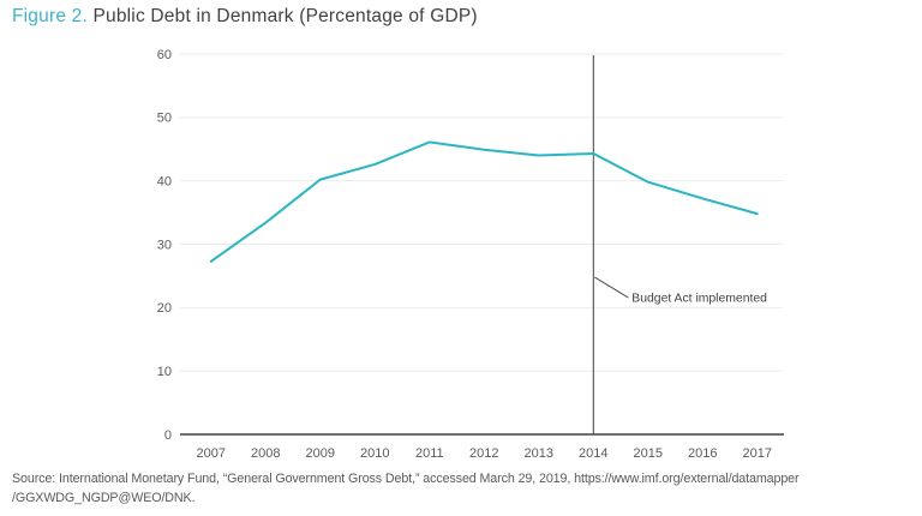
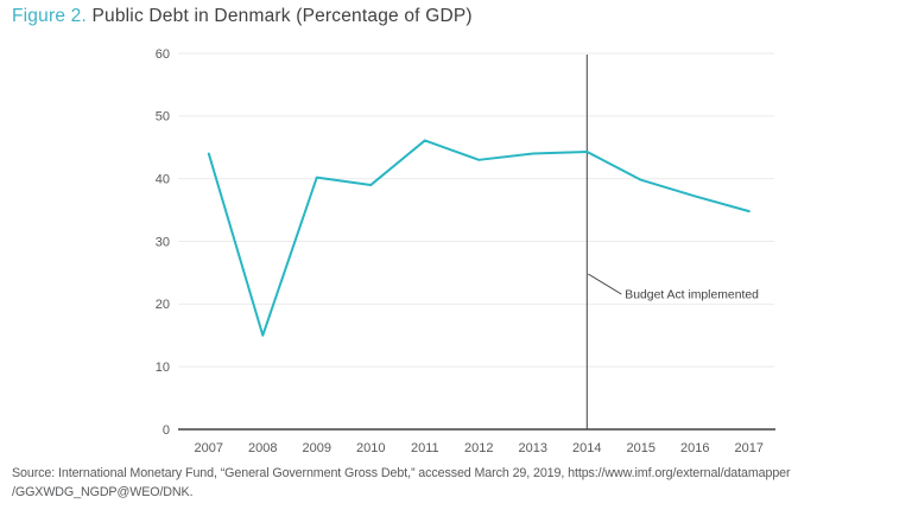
2007: 27 -> 44
2008: 33 -> 15
2010: 43 -> 39
2012: 45 -> 43
